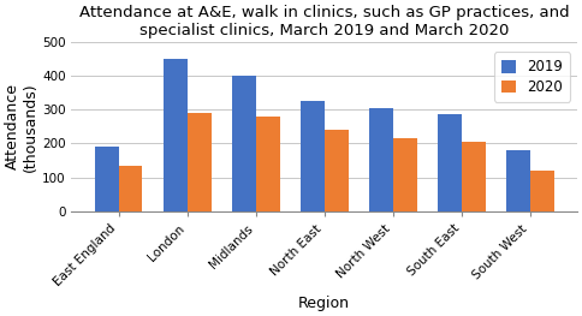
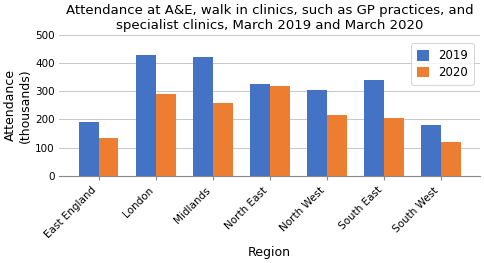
2019/London: 450 -> 430
2019/Midlands: 400 -> 420
2020/Midlands: 280 -> 260
2020/North East: 240 -> 320
2019/South East: 285 -> 340
